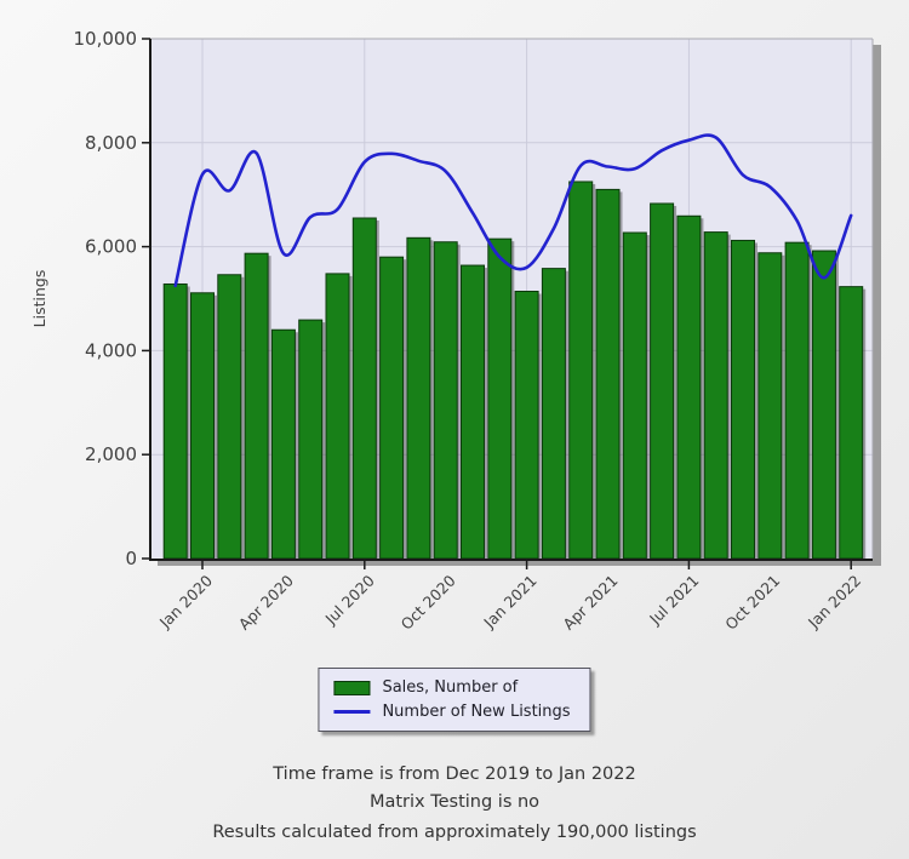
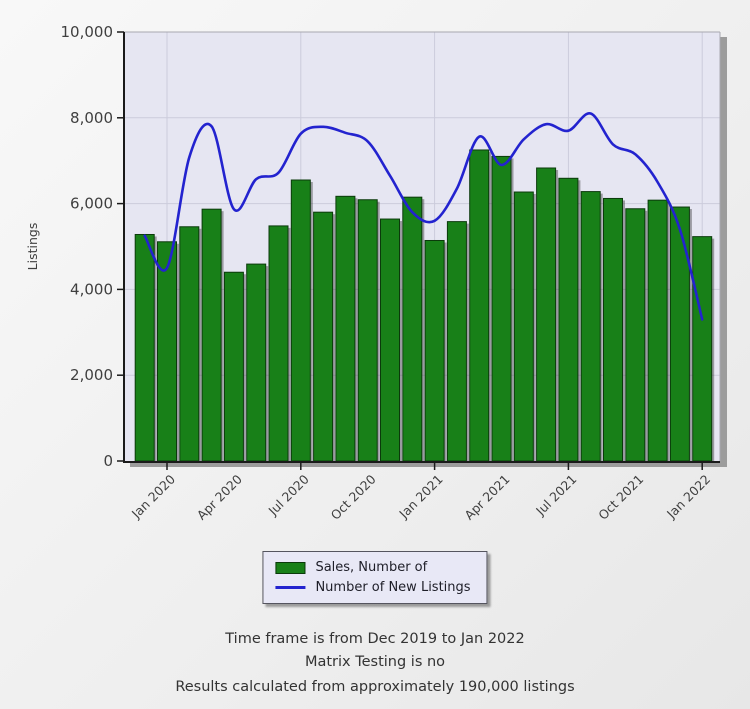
Number of New Listings/Jan 2020: 7400 -> 4500
Number of New Listings/Apr 2021: 7500 -> 6900
Number of New Listings/Jul 2021: 8000 -> 7700
Number of New Listings/Jan 2022: 6600 -> 3300
